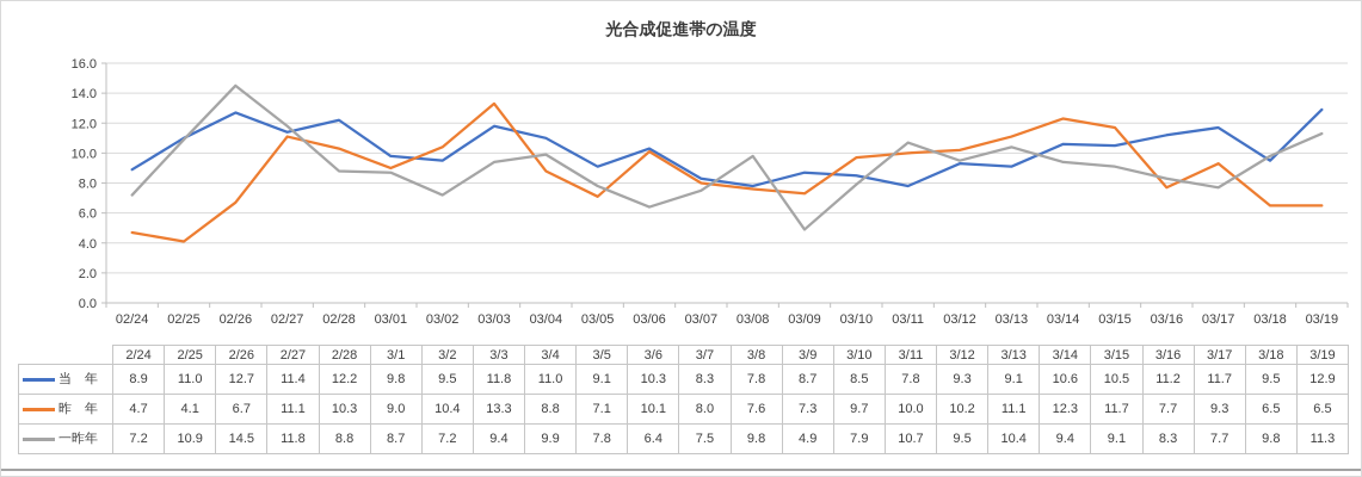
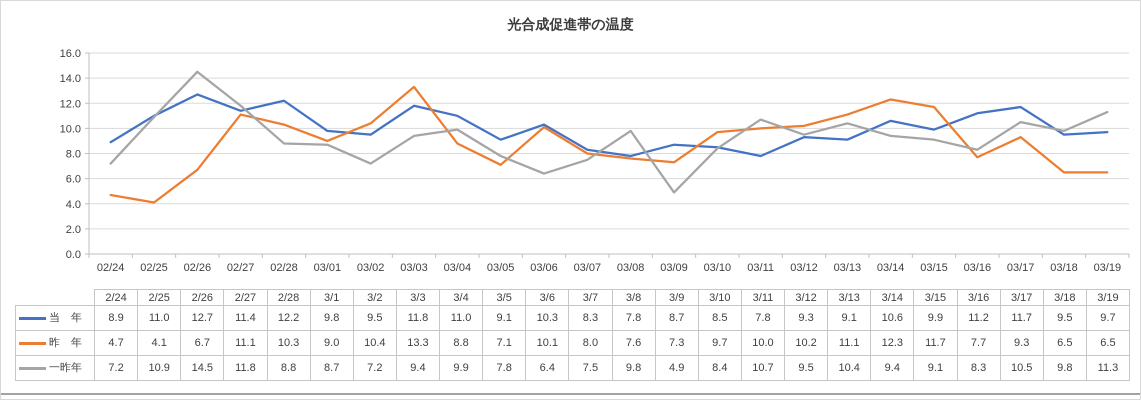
一昨年/3/10: 7.9 -> 8.4
当 年/3/15: 10.5 -> 9.9
一昨年/3/17: 7.7 -> 10.5
当 年/3/19: 12.9 -> 9.7
